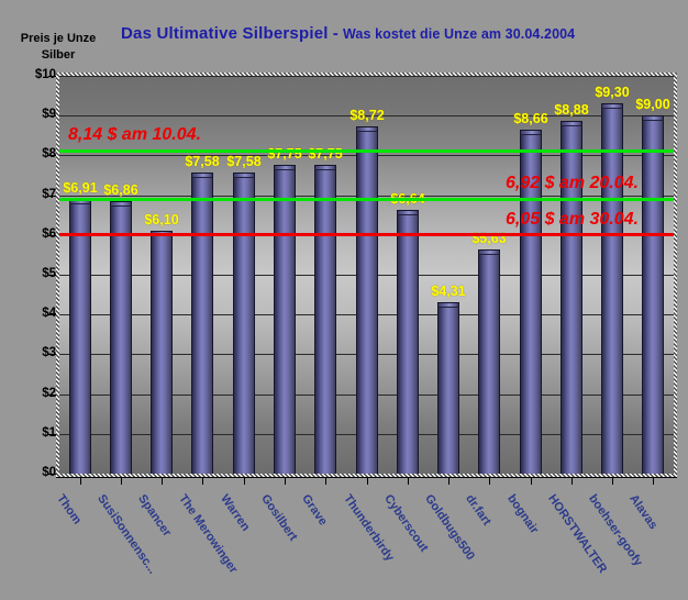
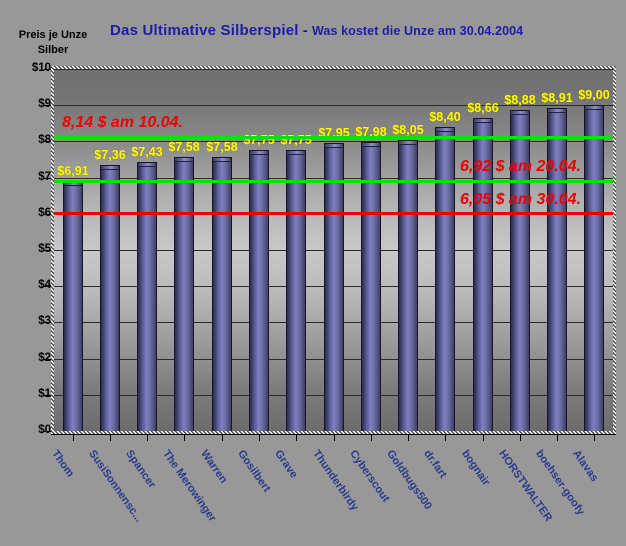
SusiSonnensc...: $6,86 -> $7,36
Spancer: $6,10 -> $7,43
Thunderbirdy: $8,72 -> $7,95
Cyberscout: $6,64 -> $7,98
Goldbugs500: $4,31 -> $8,05
dr.fart: $5,63 -> $8,40
boehser-goofy: $9,30 -> $8,91
